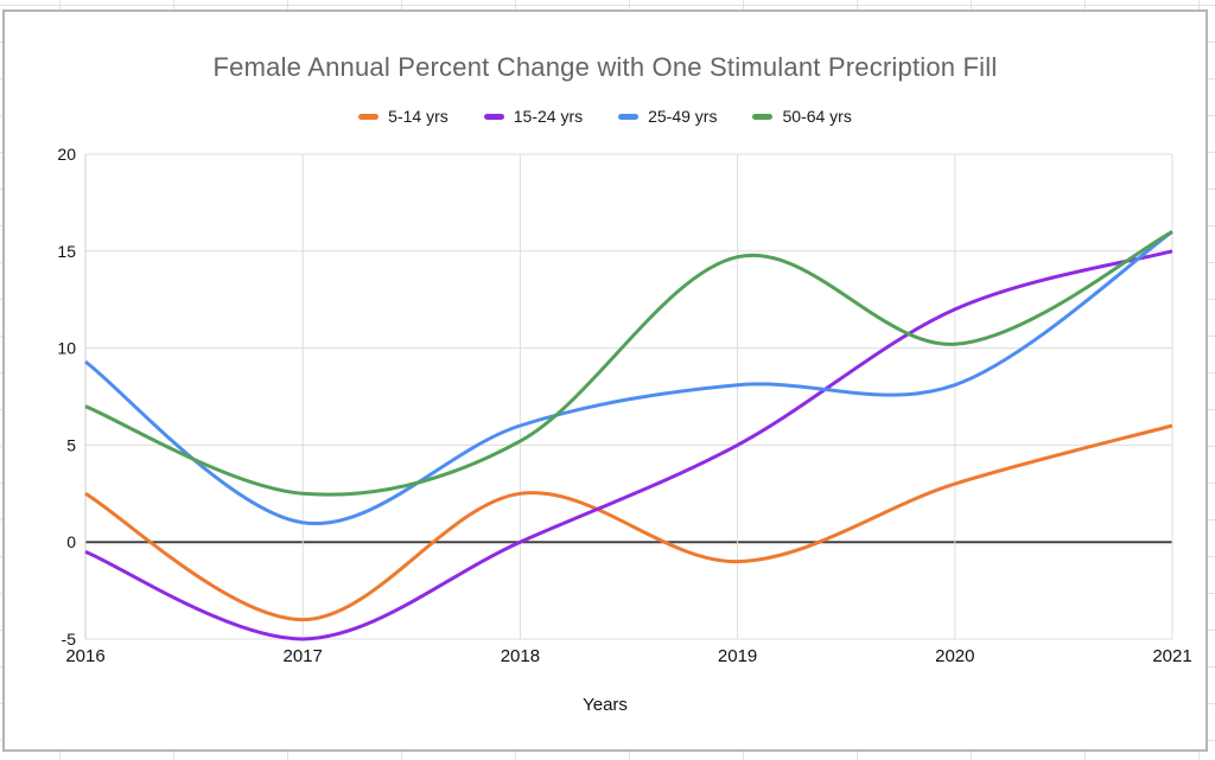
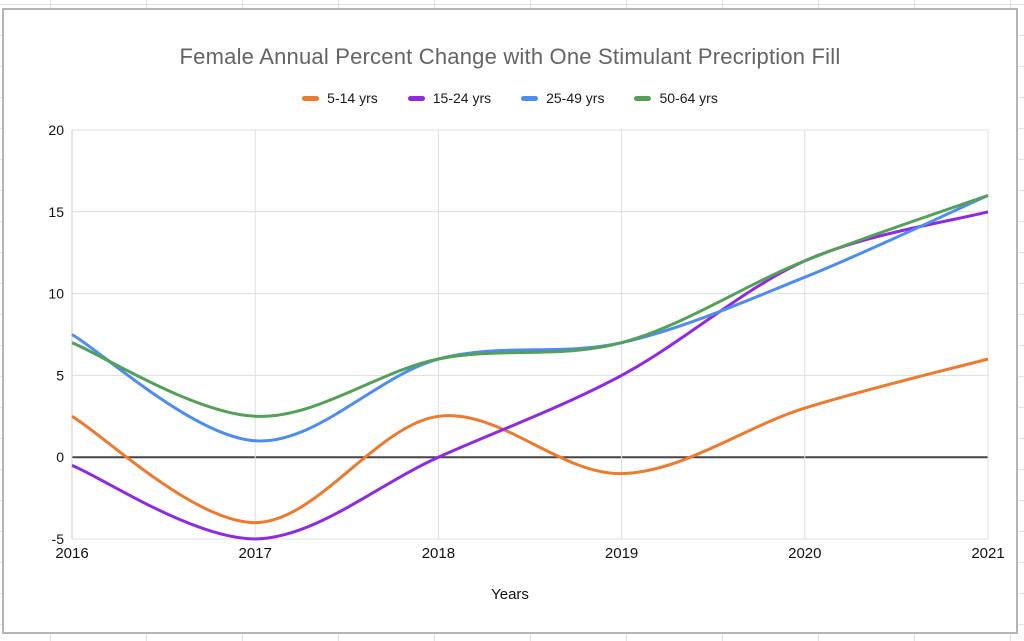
25-49 yrs/2016: 9.3 -> 7.5
50-64 yrs/2018: 5.2 -> 6.0
25-49 yrs/2019: 8.1 -> 7.0
50-64 yrs/2019: 14.7 -> 7.0
25-49 yrs/2020: 8.1 -> 11.0
50-64 yrs/2020: 10.2 -> 12.0
